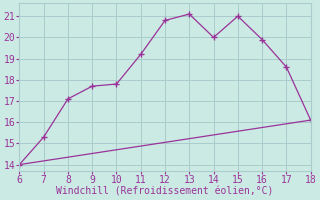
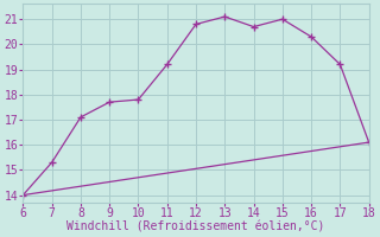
14: 20.0 -> 20.7
16: 19.9 -> 20.3
17: 18.6 -> 19.2
